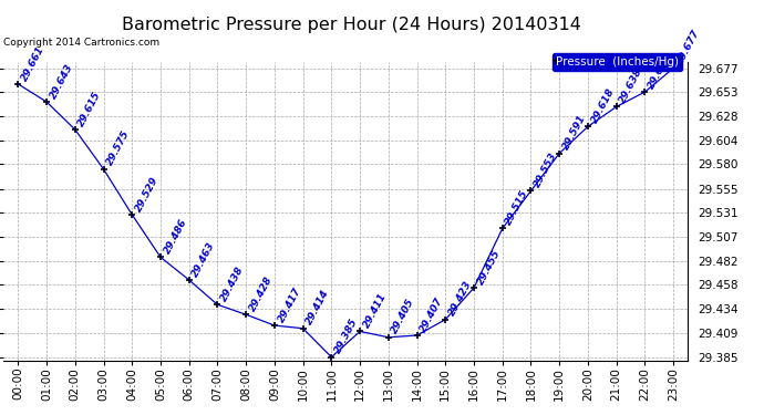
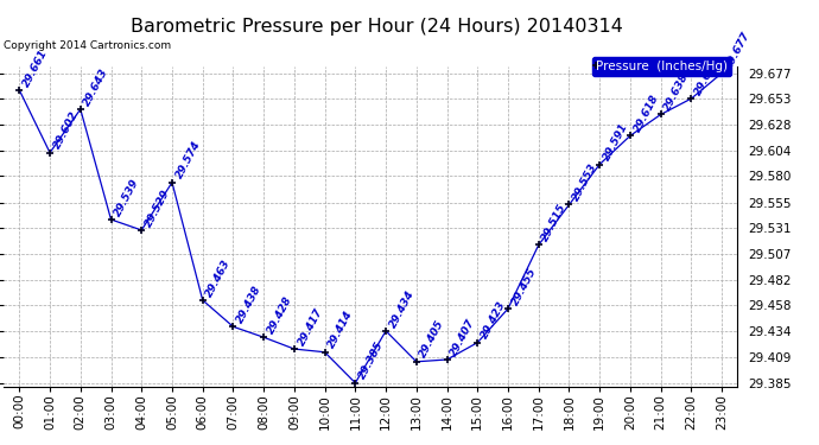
01:00: 29.643 -> 29.602
02:00: 29.615 -> 29.643
03:00: 29.575 -> 29.539
05:00: 29.486 -> 29.574
12:00: 29.411 -> 29.434
